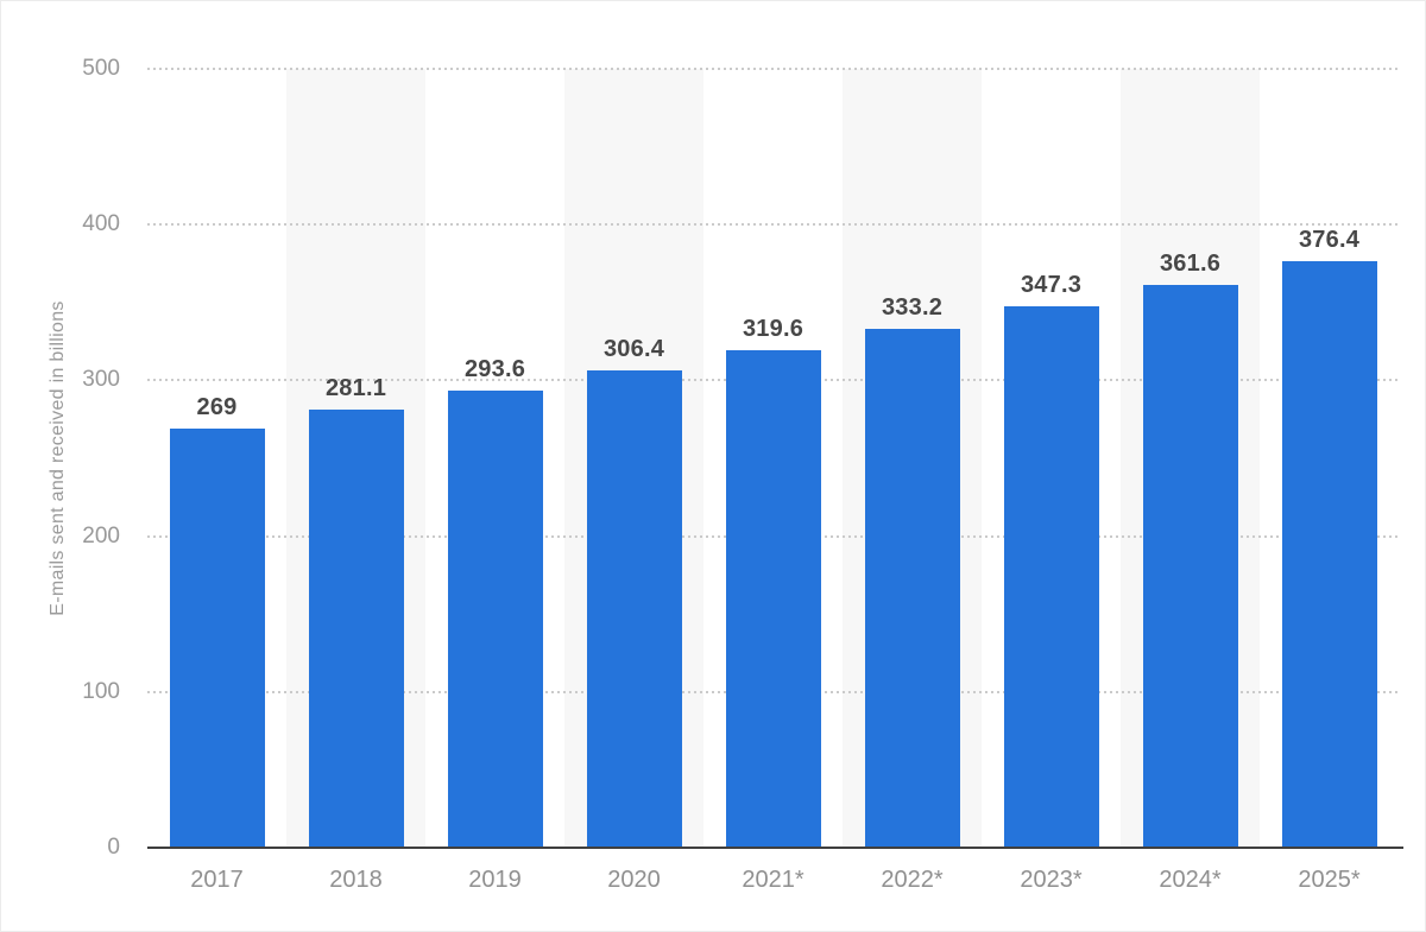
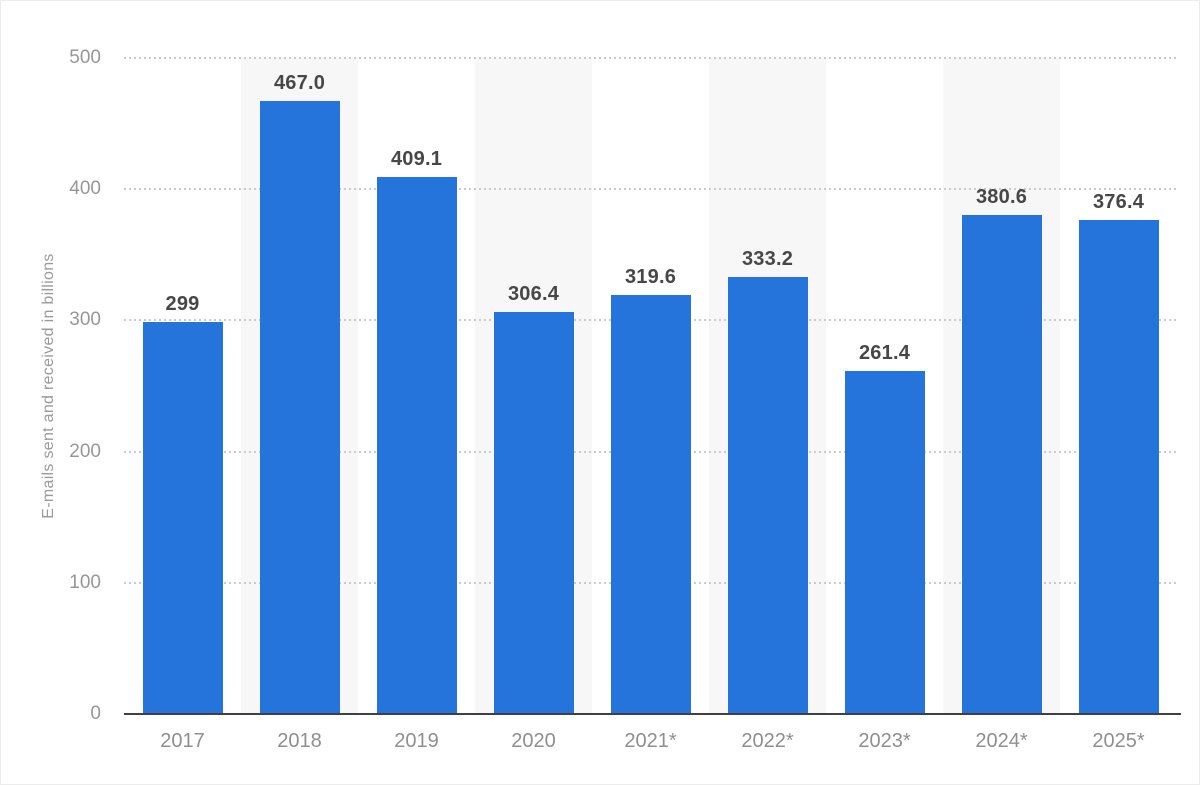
2017: 269 -> 299
2018: 281.1 -> 467.0
2019: 293.6 -> 409.1
2023*: 347.3 -> 261.4
2024*: 361.6 -> 380.6
